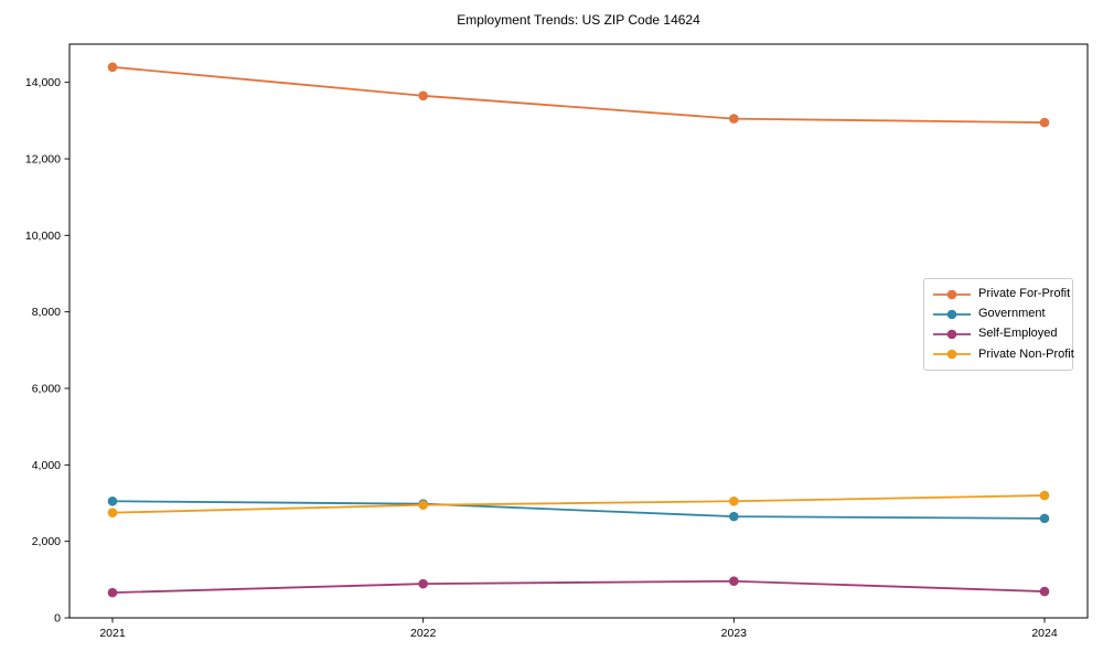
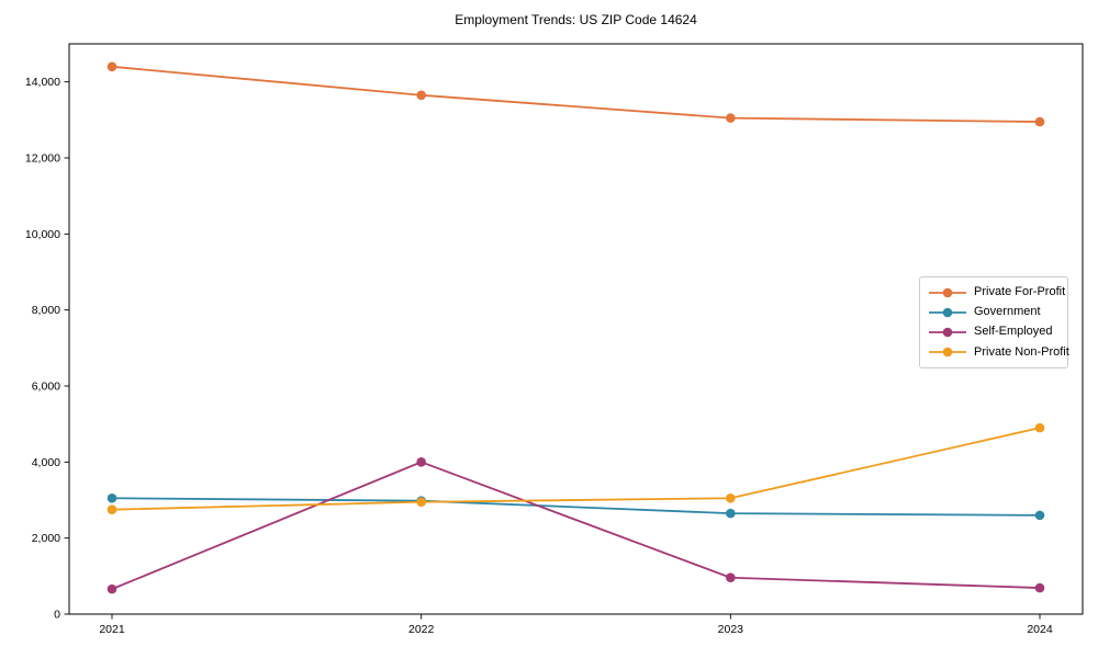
Self-Employed/2022: 900 -> 4000
Private Non-Profit/2024: 3200 -> 4900
